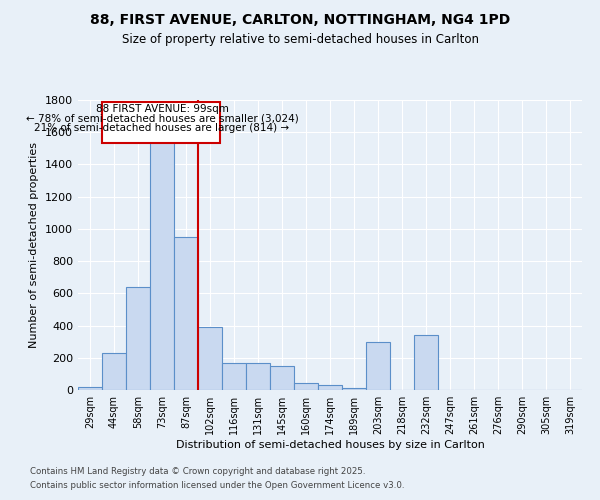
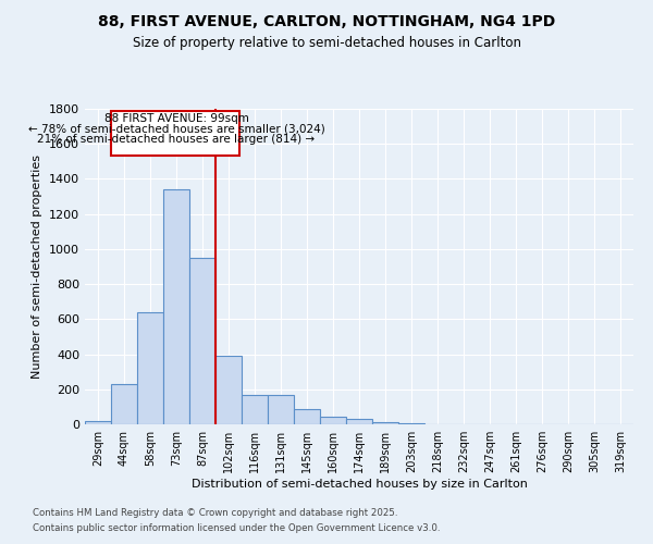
73sqm: 1540 -> 1340
145sqm: 150 -> 90
203sqm: 300 -> 0
232sqm: 340 -> 0
